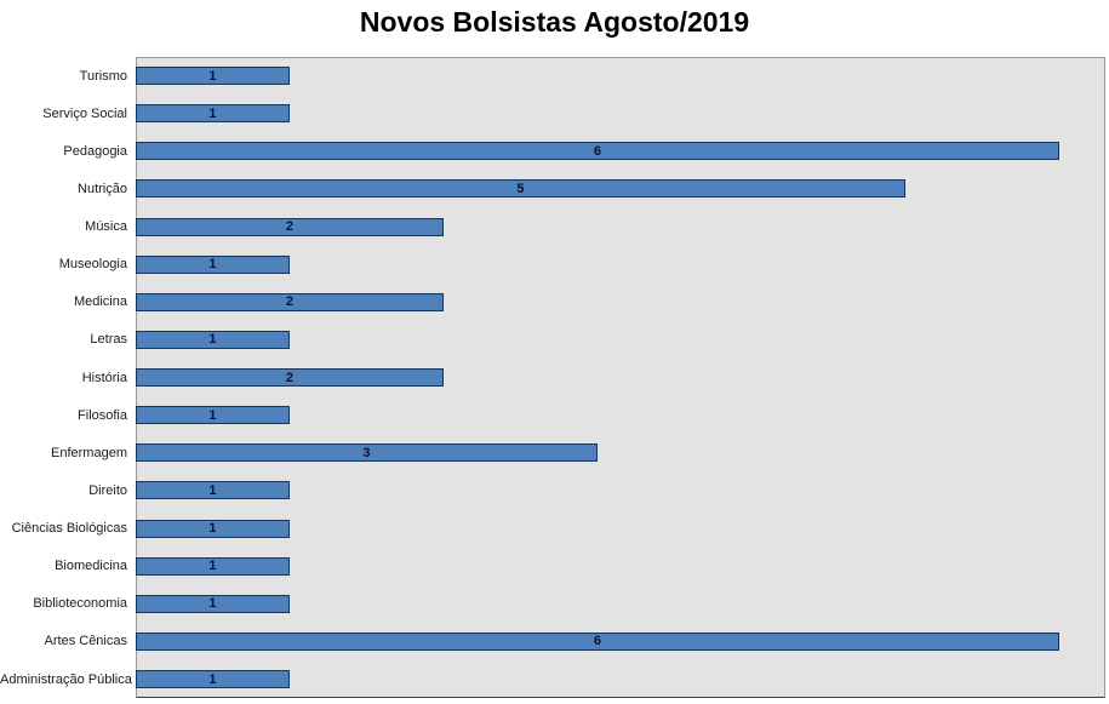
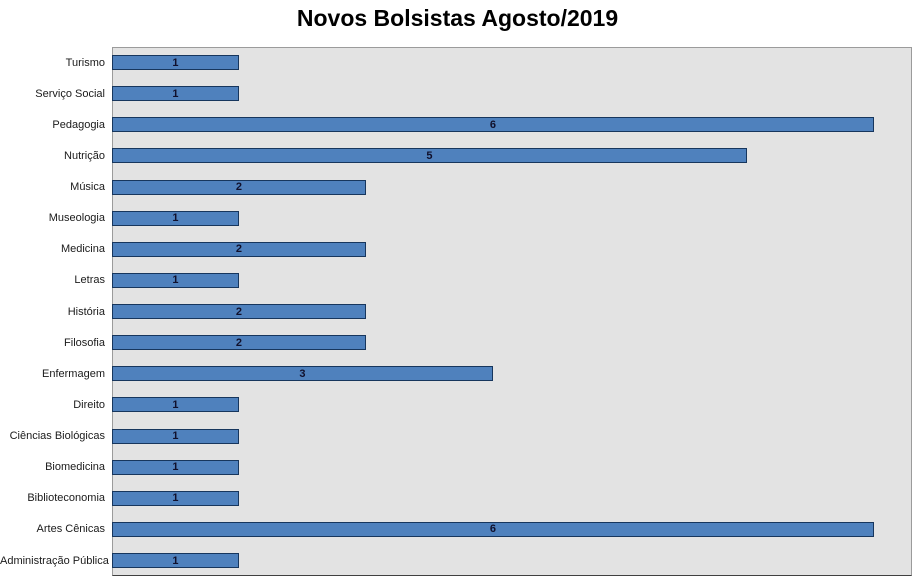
Filosofia: 1 -> 2
